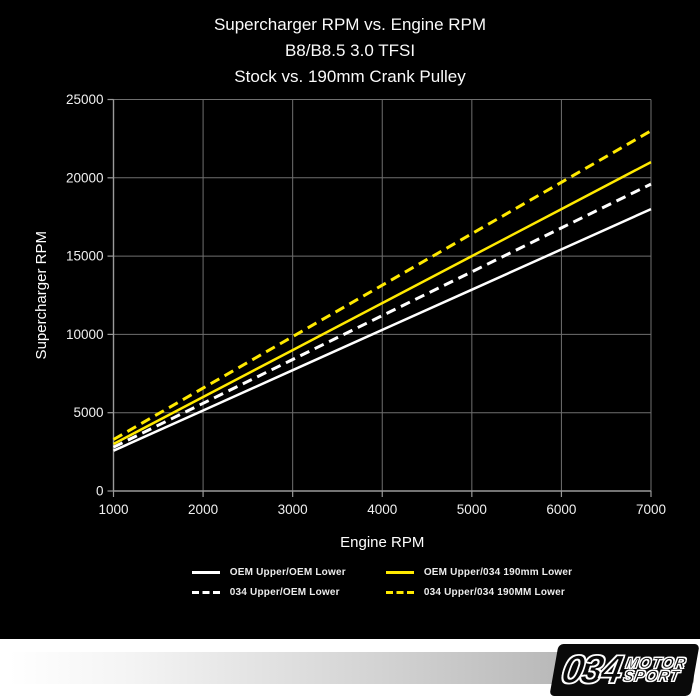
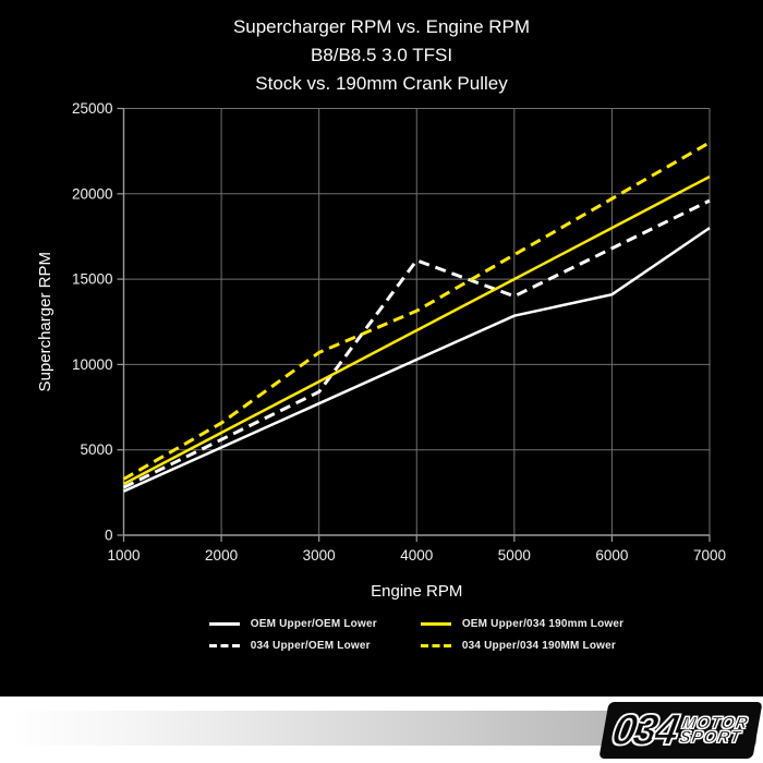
034 Upper/034 190MM Lower/3000: 9900 -> 10700
034 Upper/OEM Lower/4000: 11200 -> 16100
OEM Upper/OEM Lower/6000: 15400 -> 14100
